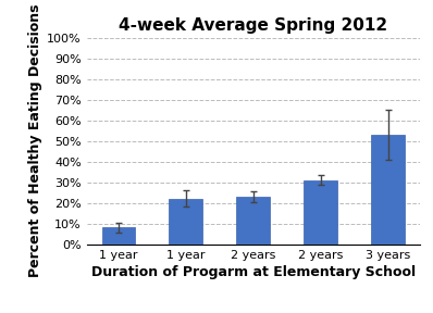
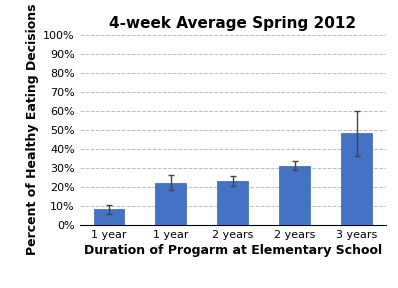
3 years: 53% -> 48%
